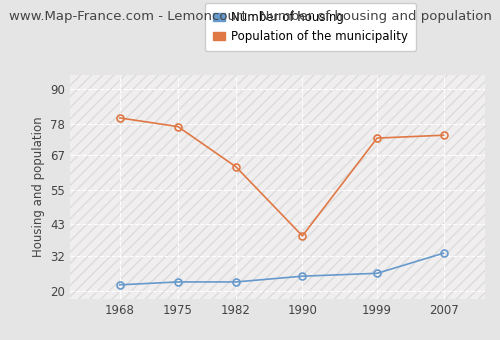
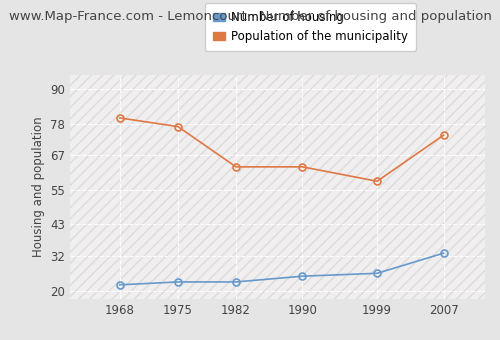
Population of the municipality/1990: 39 -> 63
Population of the municipality/1999: 73 -> 58
